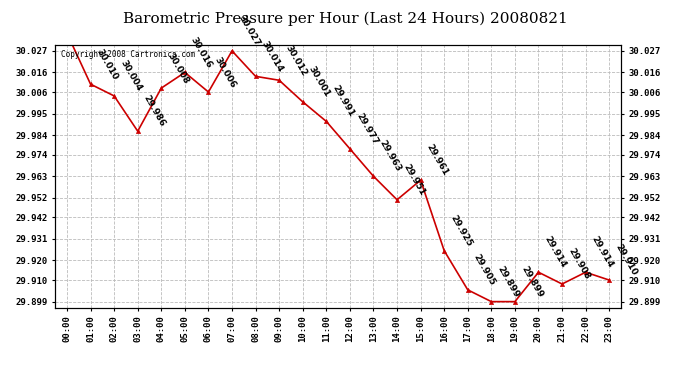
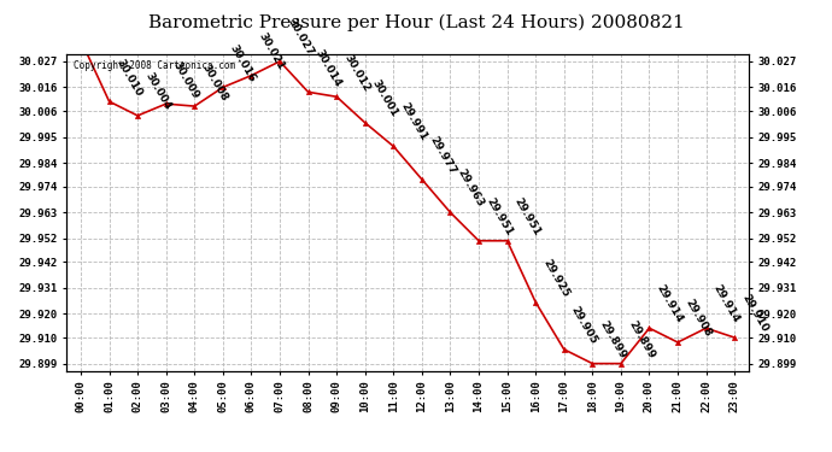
03:00: 29.986 -> 30.009
06:00: 30.006 -> 30.021
15:00: 29.961 -> 29.951
